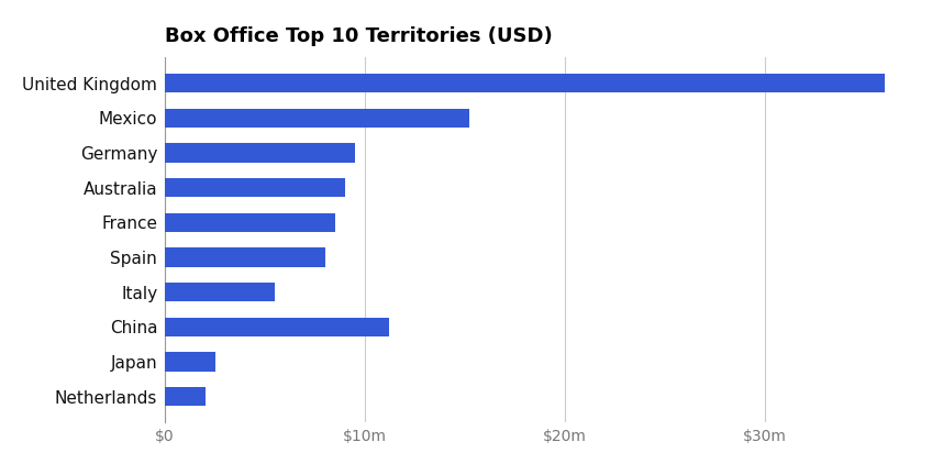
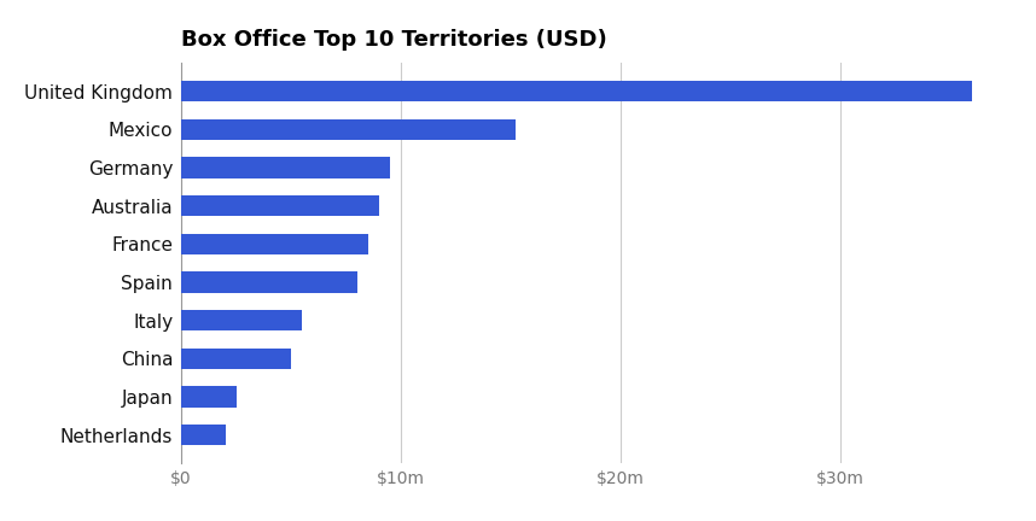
China: $11.2m -> $5.0m
